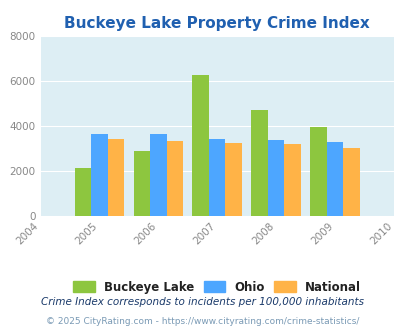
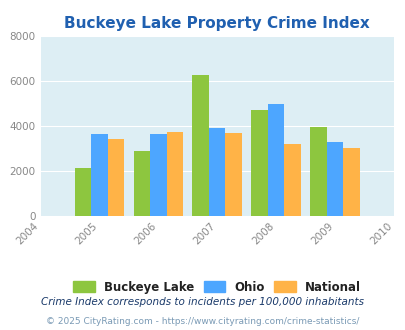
National/2006: 3350 -> 3750
Ohio/2007: 3450 -> 3900
National/2007: 3250 -> 3700
Ohio/2008: 3400 -> 5000
